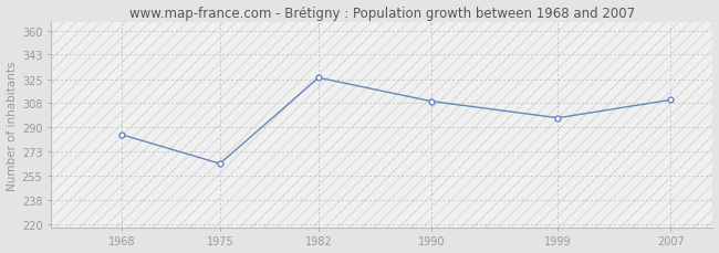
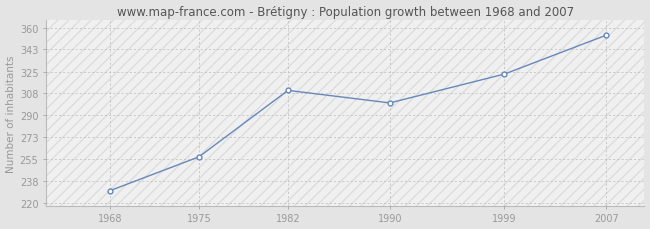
1968: 285 -> 230
1975: 264 -> 257
1982: 326 -> 310
1990: 309 -> 300
1999: 297 -> 323
2007: 310 -> 354
